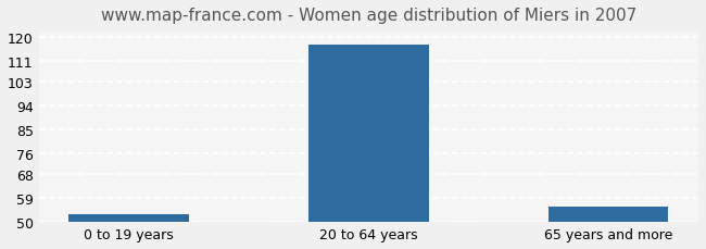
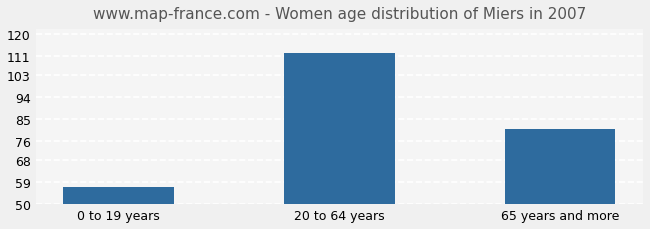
0 to 19 years: 53 -> 57
20 to 64 years: 117 -> 112
65 years and more: 56 -> 81
